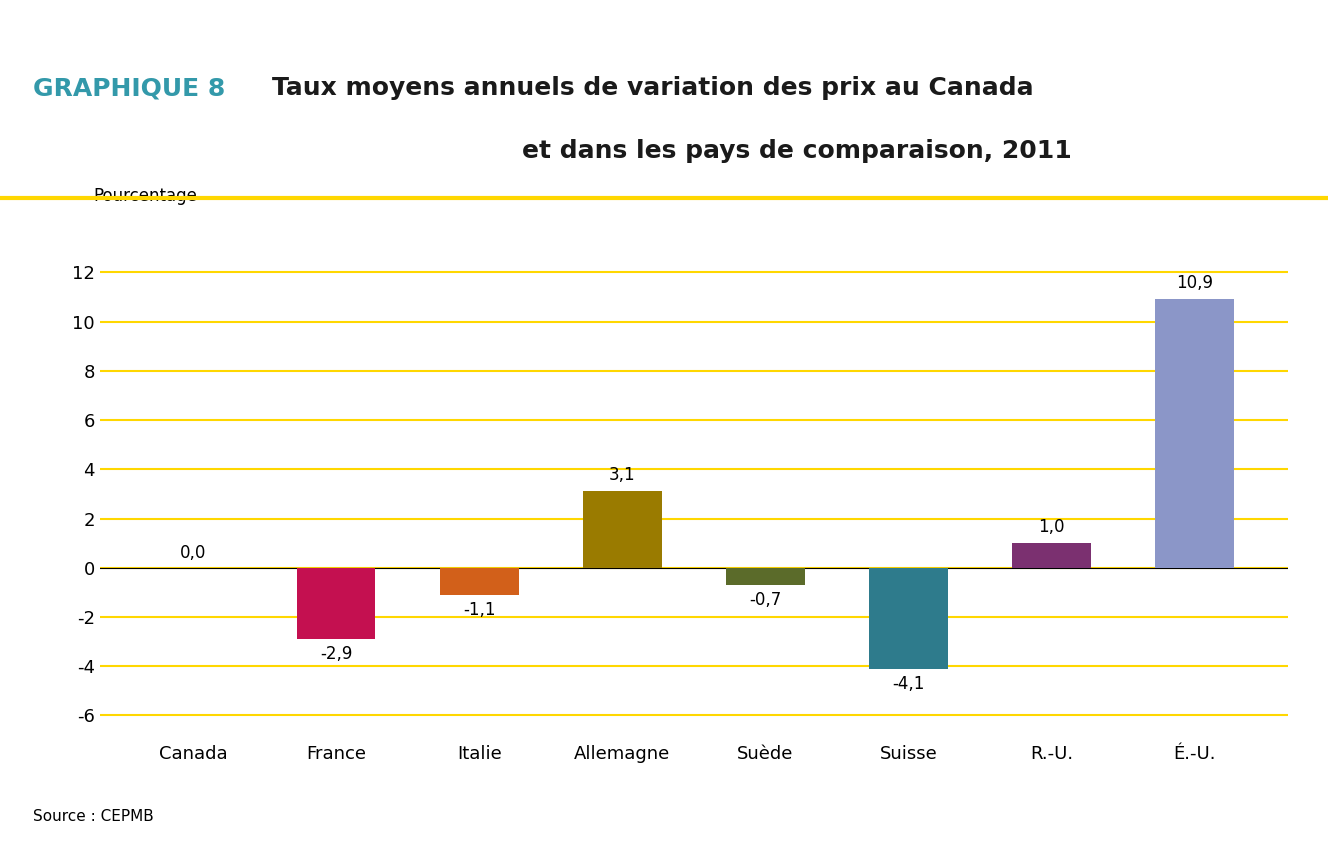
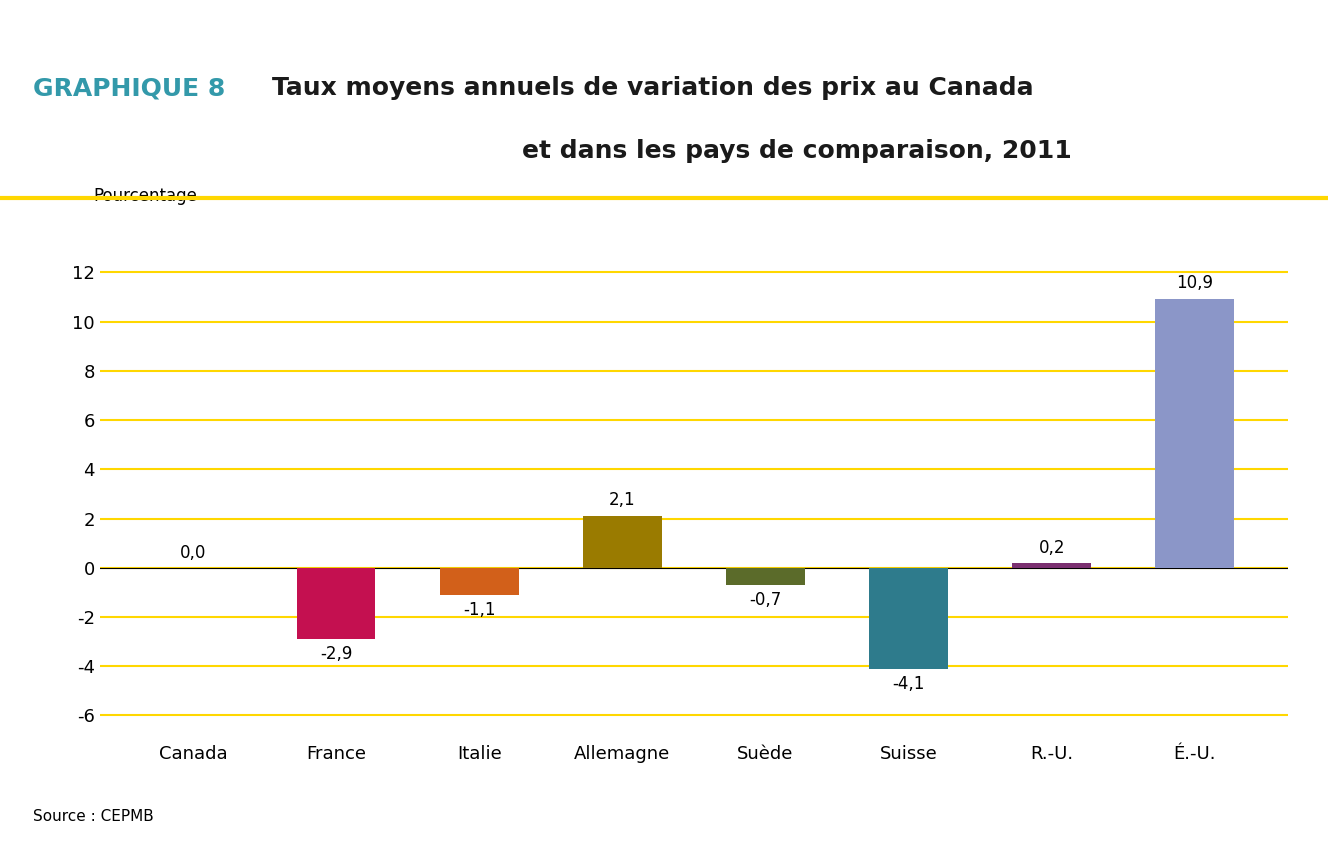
Allemagne: 3,1 -> 2,1
R.-U.: 1,0 -> 0,2
